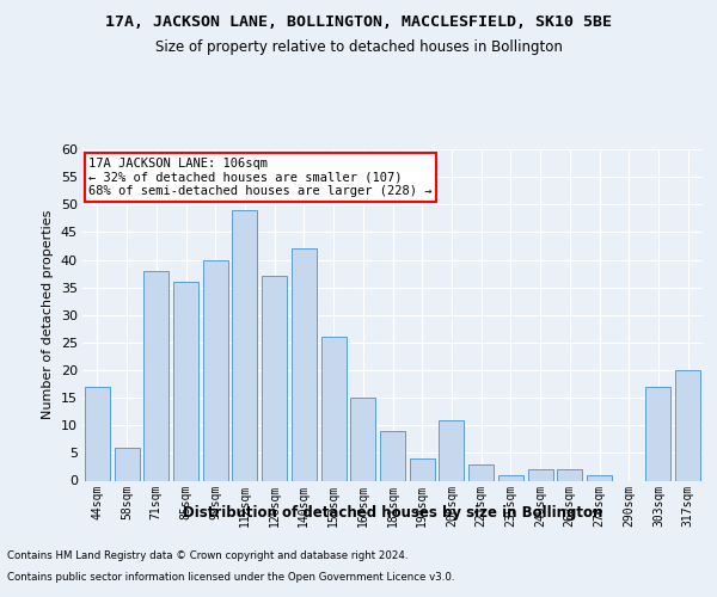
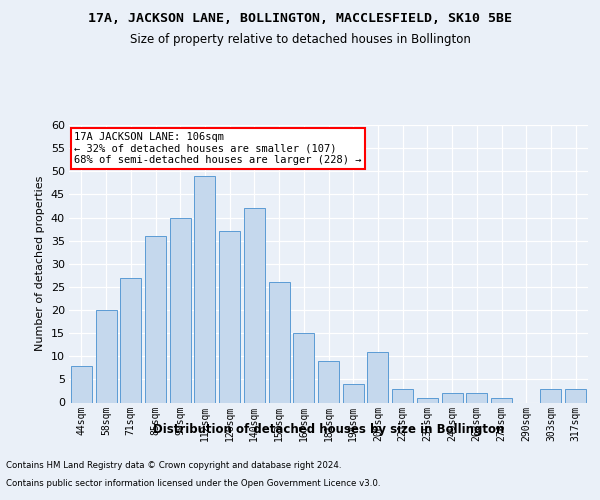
44sqm: 17 -> 8
58sqm: 6 -> 20
71sqm: 38 -> 27
303sqm: 17 -> 3
317sqm: 20 -> 3
